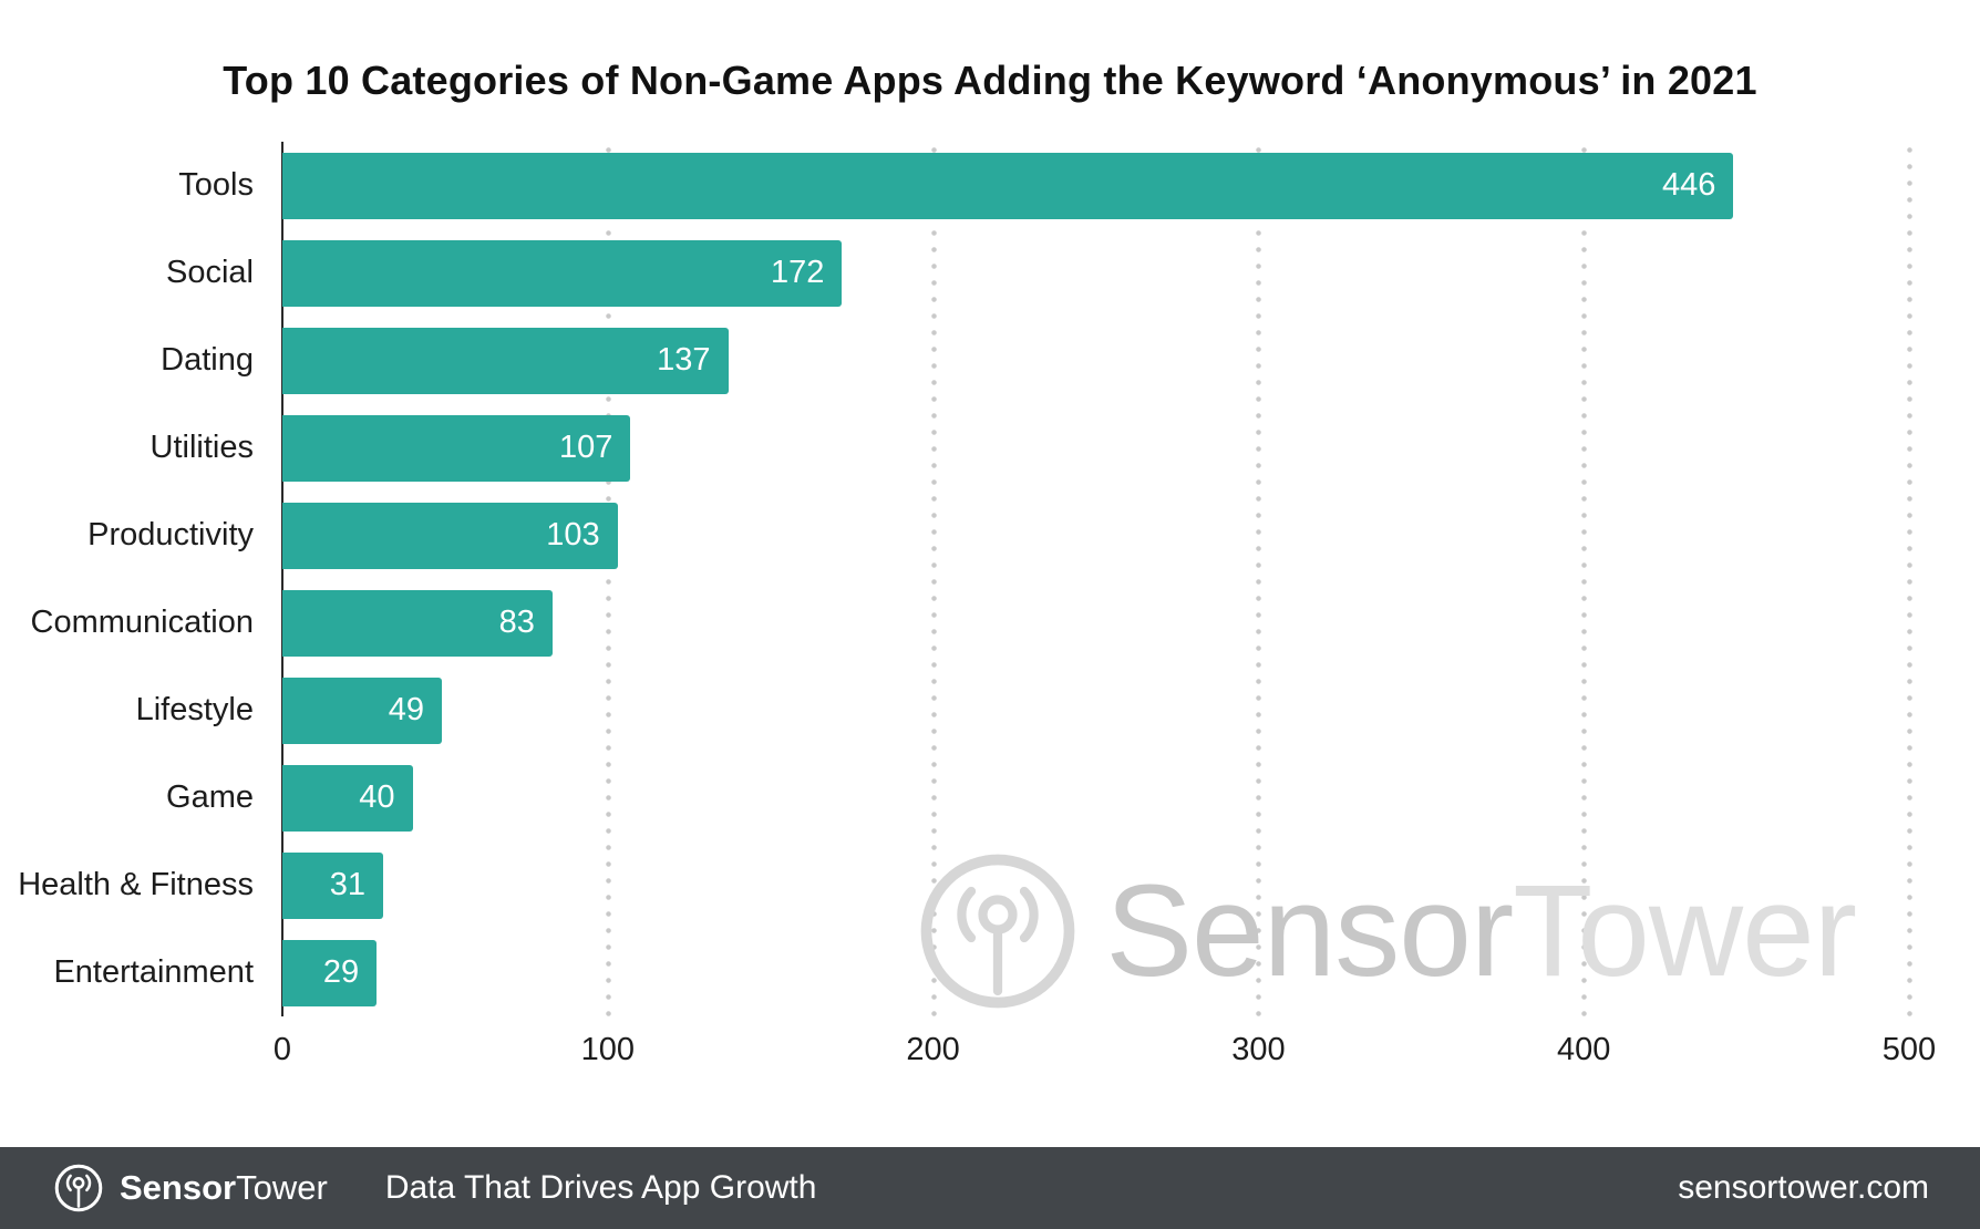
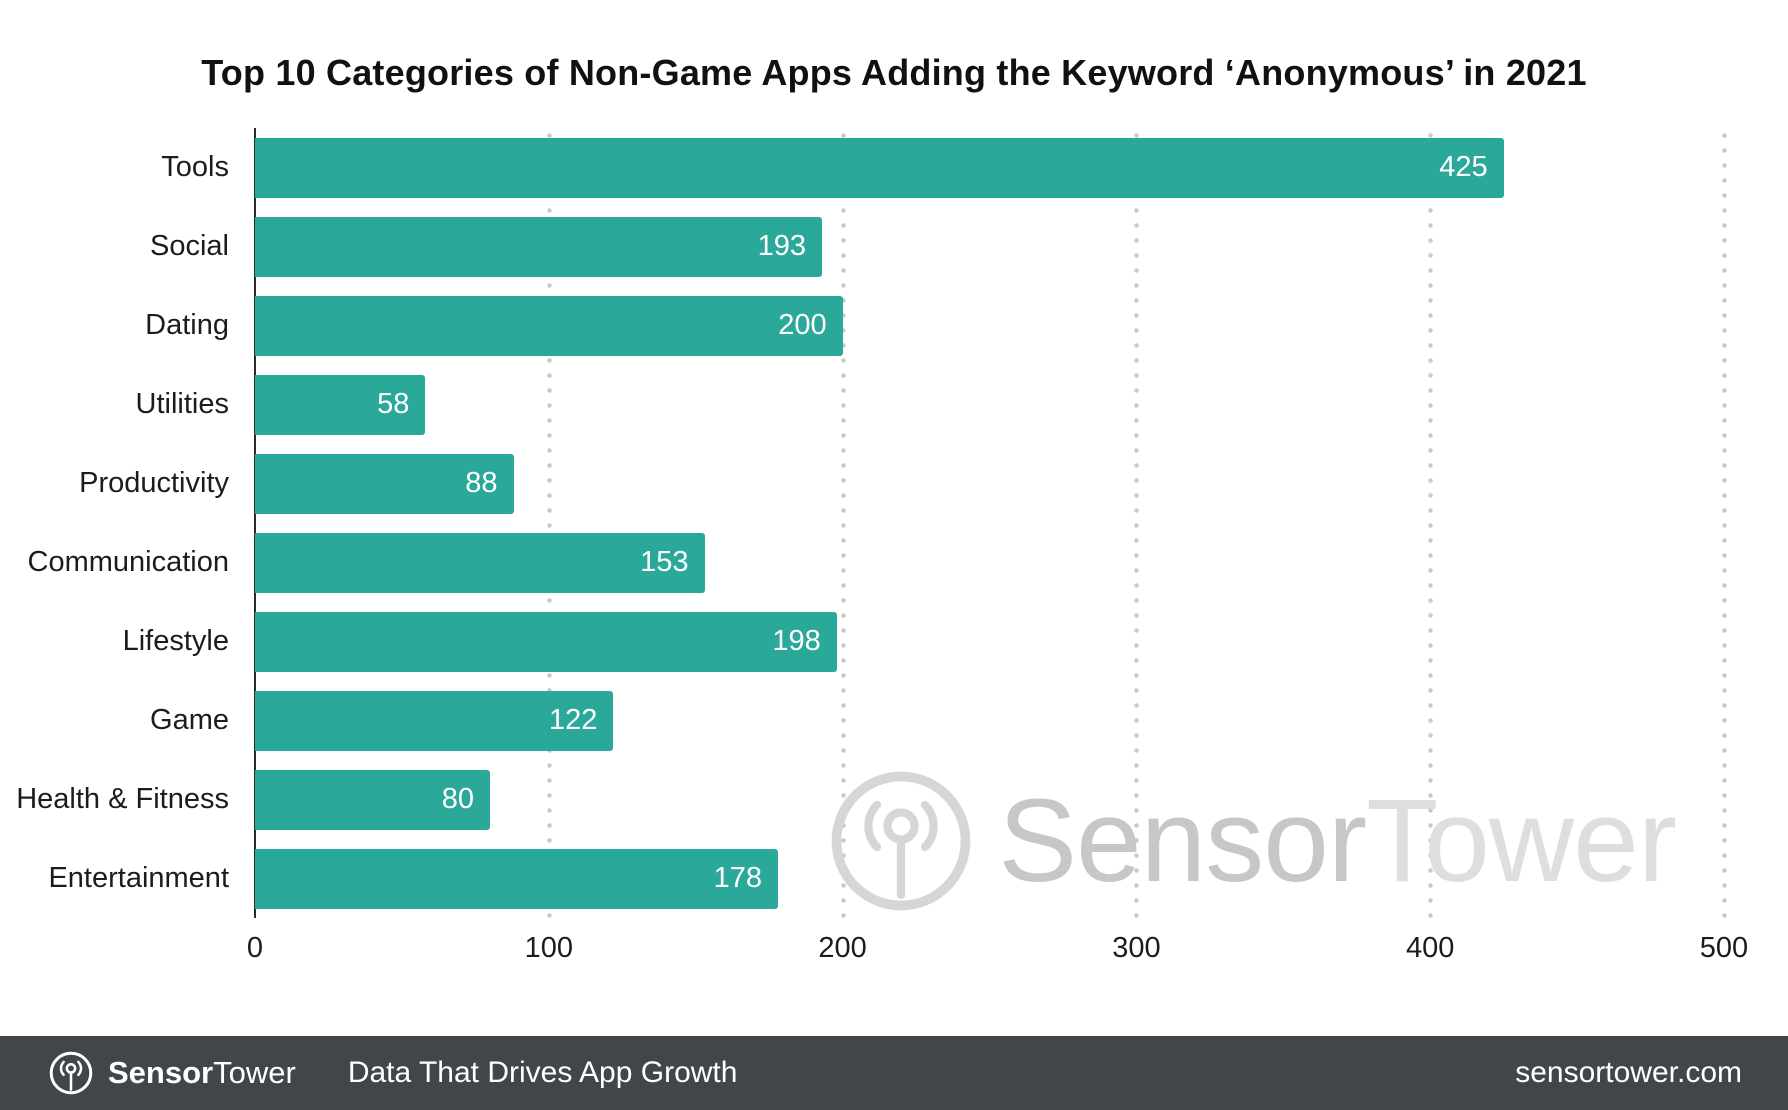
Tools: 446 -> 425
Social: 172 -> 193
Dating: 137 -> 200
Utilities: 107 -> 58
Productivity: 103 -> 88
Communication: 83 -> 153
Lifestyle: 49 -> 198
Game: 40 -> 122
Health & Fitness: 31 -> 80
Entertainment: 29 -> 178
